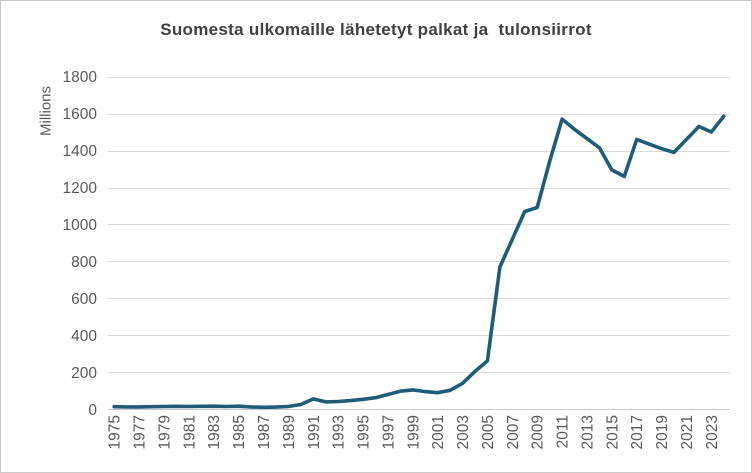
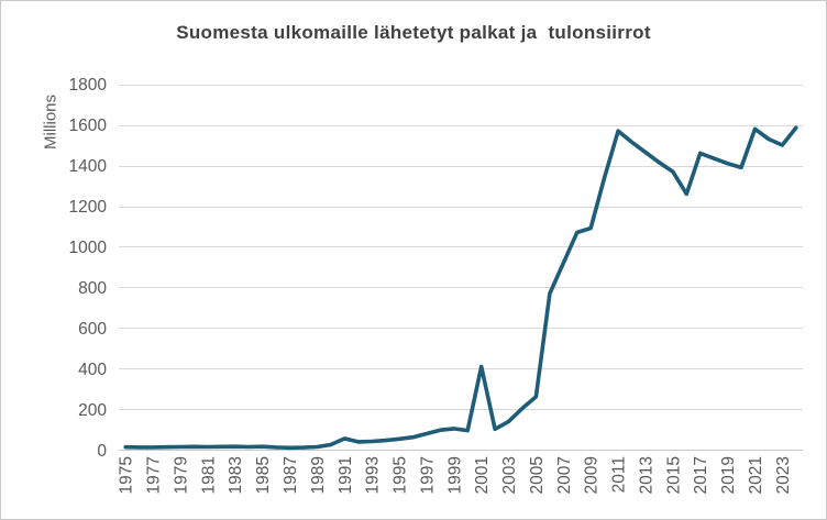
2001: 90 -> 410
2015: 1300 -> 1370
2021: 1460 -> 1580
